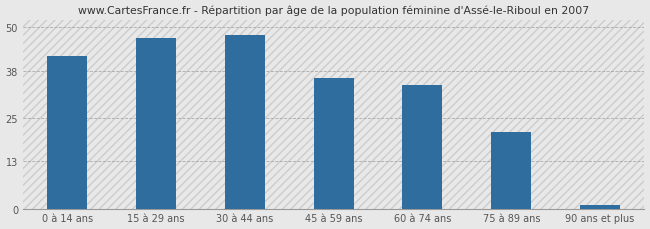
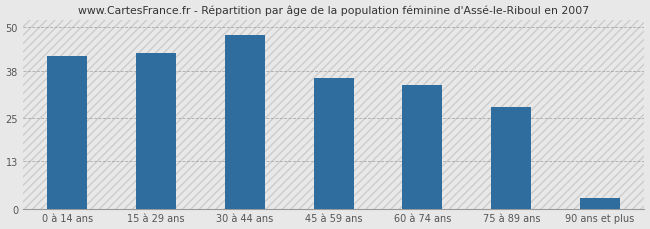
15 à 29 ans: 47 -> 43
75 à 89 ans: 21 -> 28
90 ans et plus: 1 -> 3
